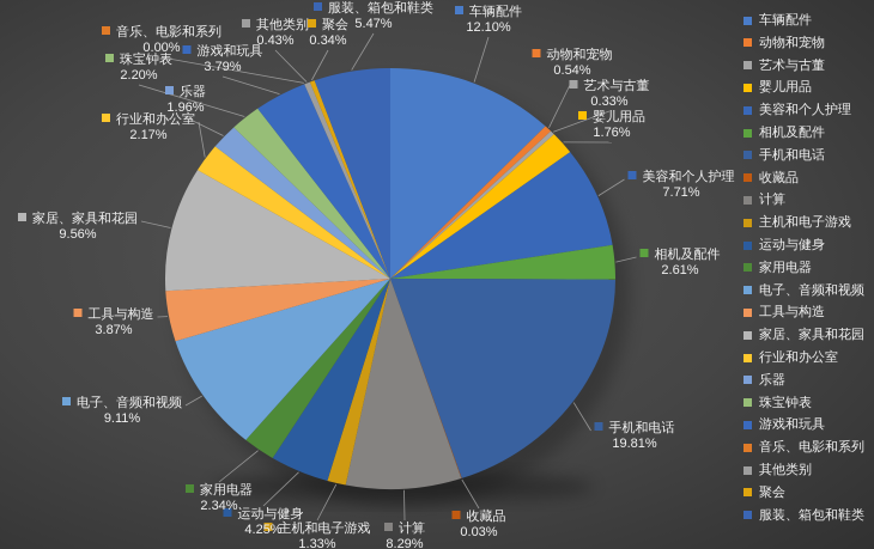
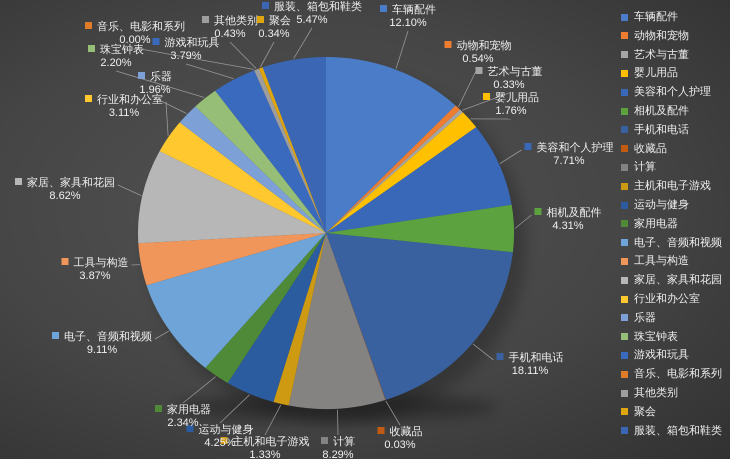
相机及配件: 2.61% -> 4.31%
手机和电话: 19.81% -> 18.11%
家居、家具和花园: 9.56% -> 8.62%
行业和办公室: 2.17% -> 3.11%
